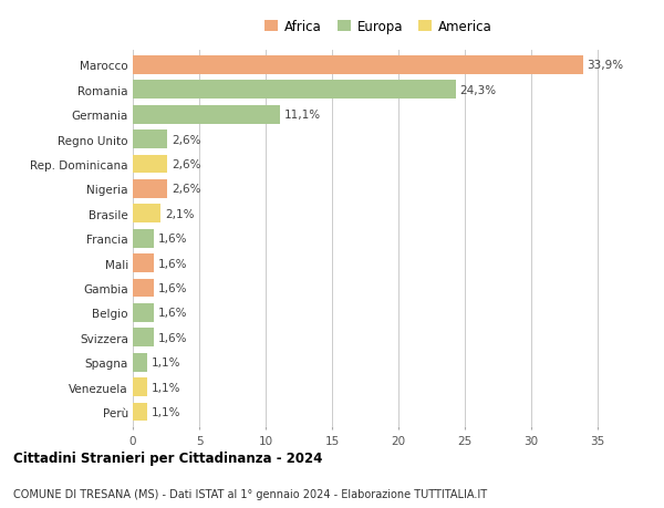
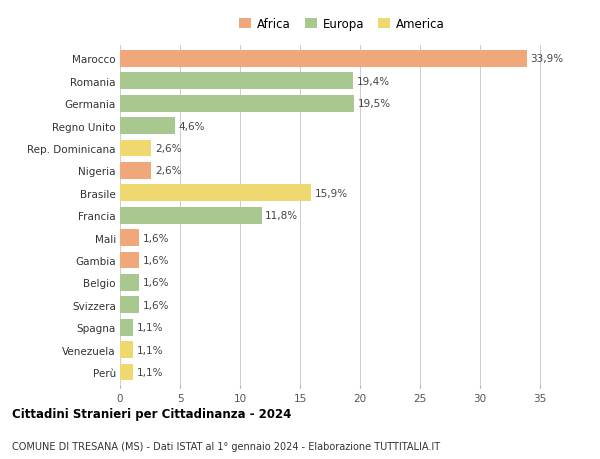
Romania: 24,3% -> 19,4%
Germania: 11,1% -> 19,5%
Regno Unito: 2,6% -> 4,6%
Brasile: 2,1% -> 15,9%
Francia: 1,6% -> 11,8%
